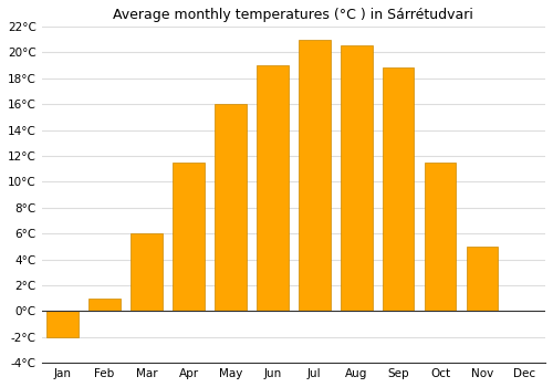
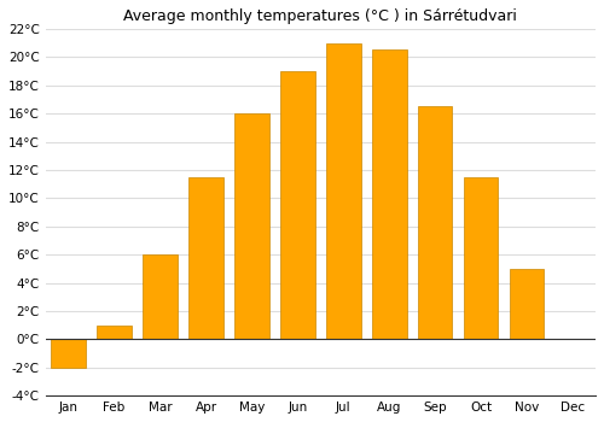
Sep: 18.8°C -> 16.5°C
